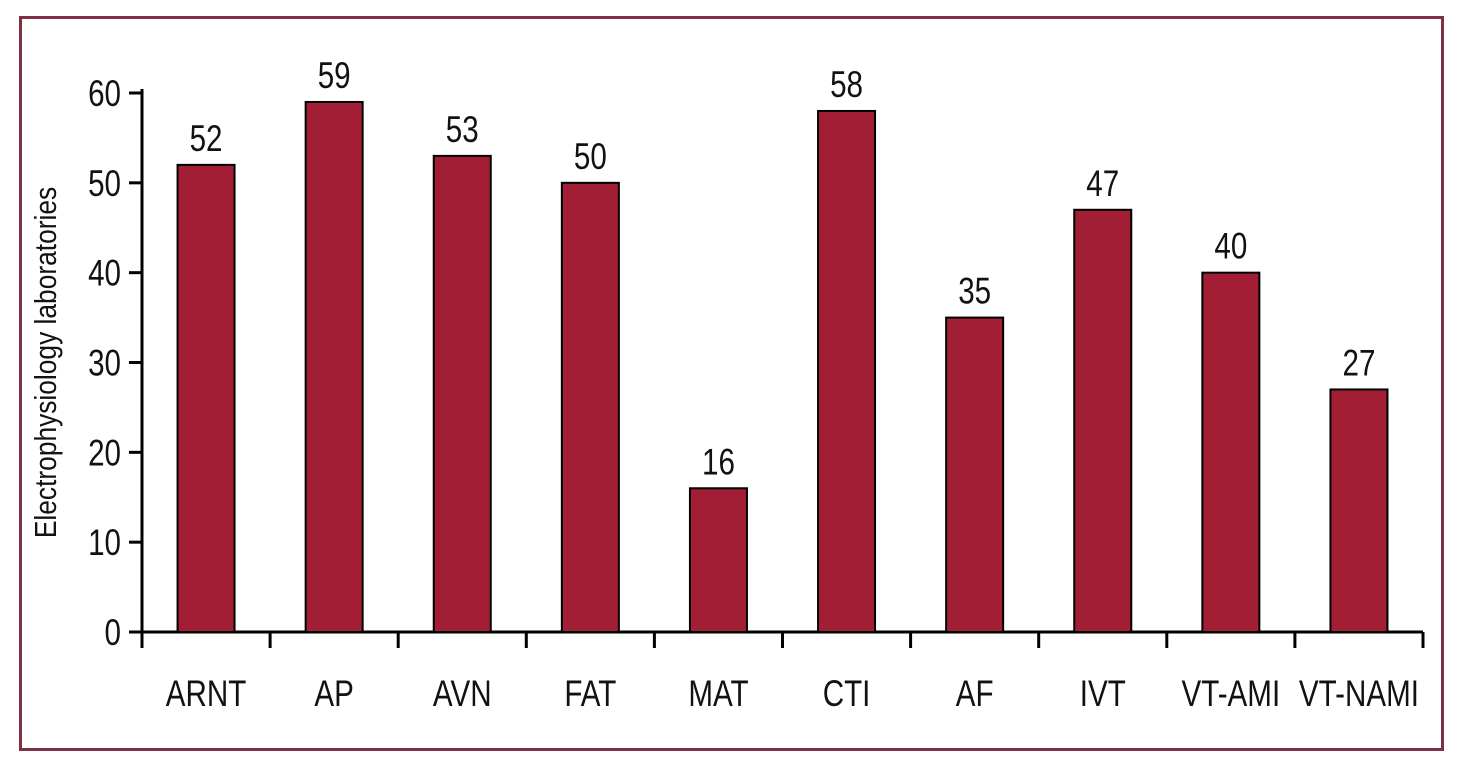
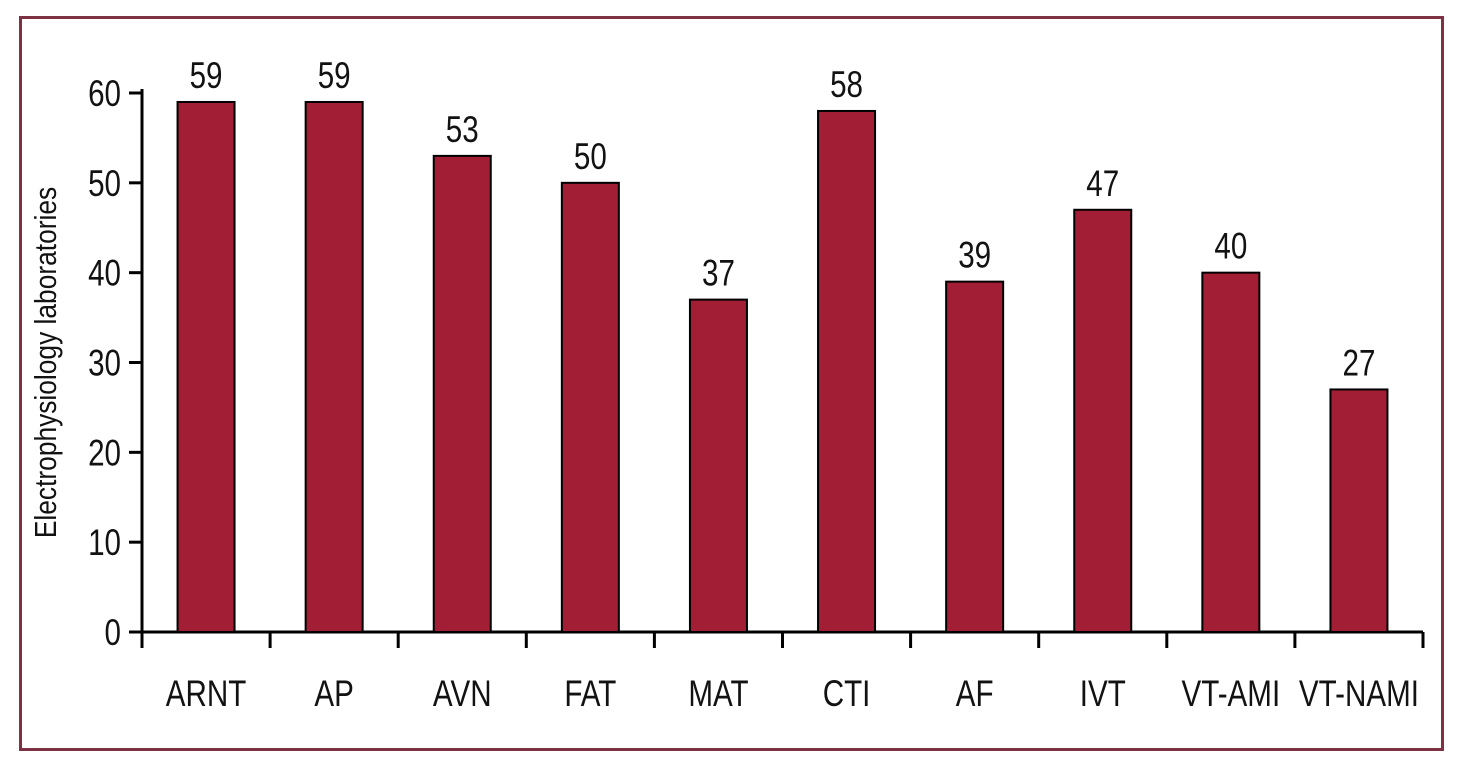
ARNT: 52 -> 59
MAT: 16 -> 37
AF: 35 -> 39
